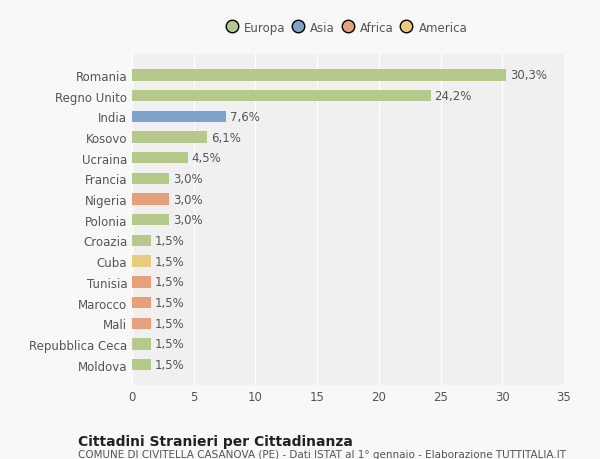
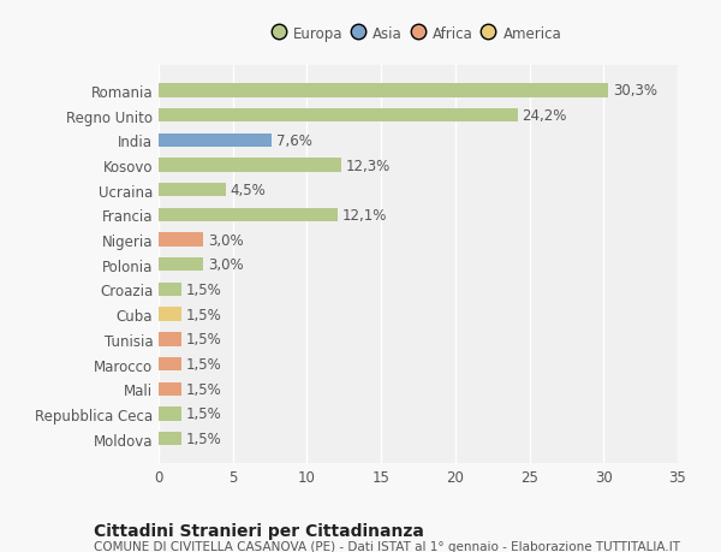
Kosovo: 6,1% -> 12,3%
Francia: 3,0% -> 12,1%
